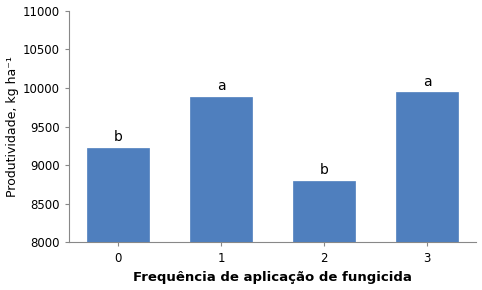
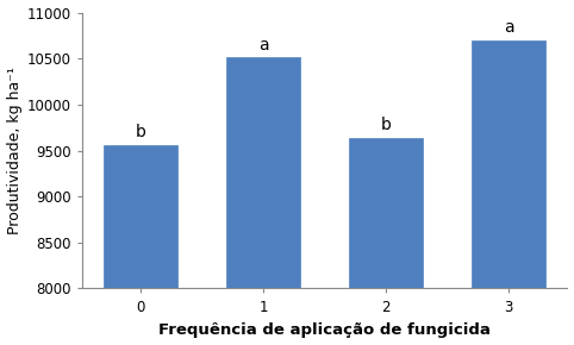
0: 9220 -> 9560
1: 9880 -> 10510
2: 8800 -> 9640
3: 9940 -> 10700
